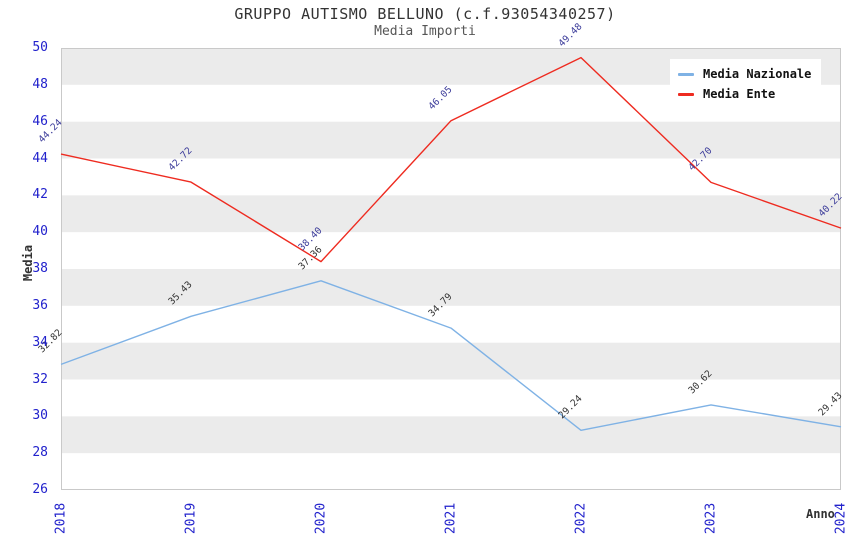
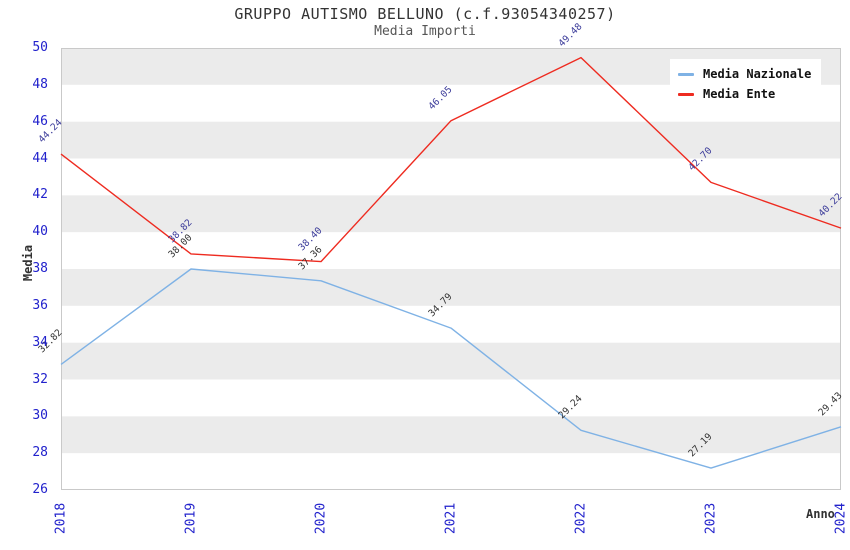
Media Nazionale/2019: 35.43 -> 38.00
Media Ente/2019: 42.72 -> 38.82
Media Nazionale/2023: 30.62 -> 27.19
